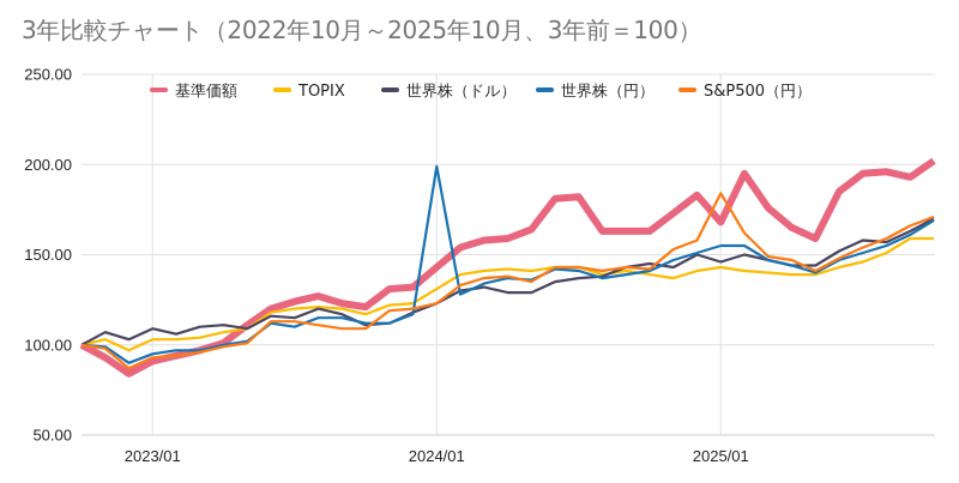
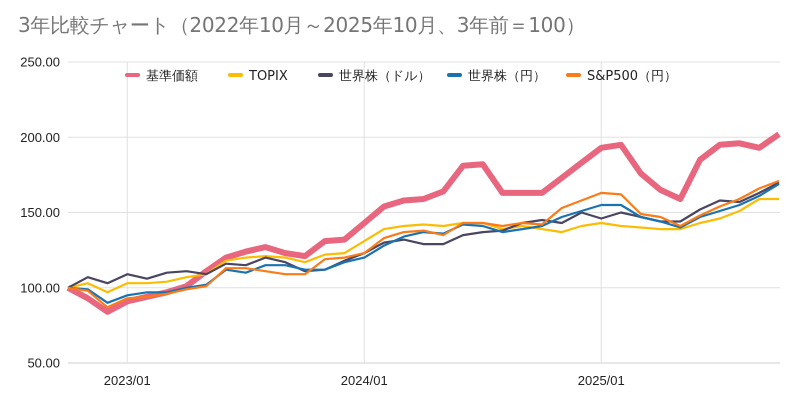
世界株（円）/2024/01: 199 -> 120
基準価額/2025/01: 168 -> 193
S&P500（円）/2025/01: 184 -> 163
